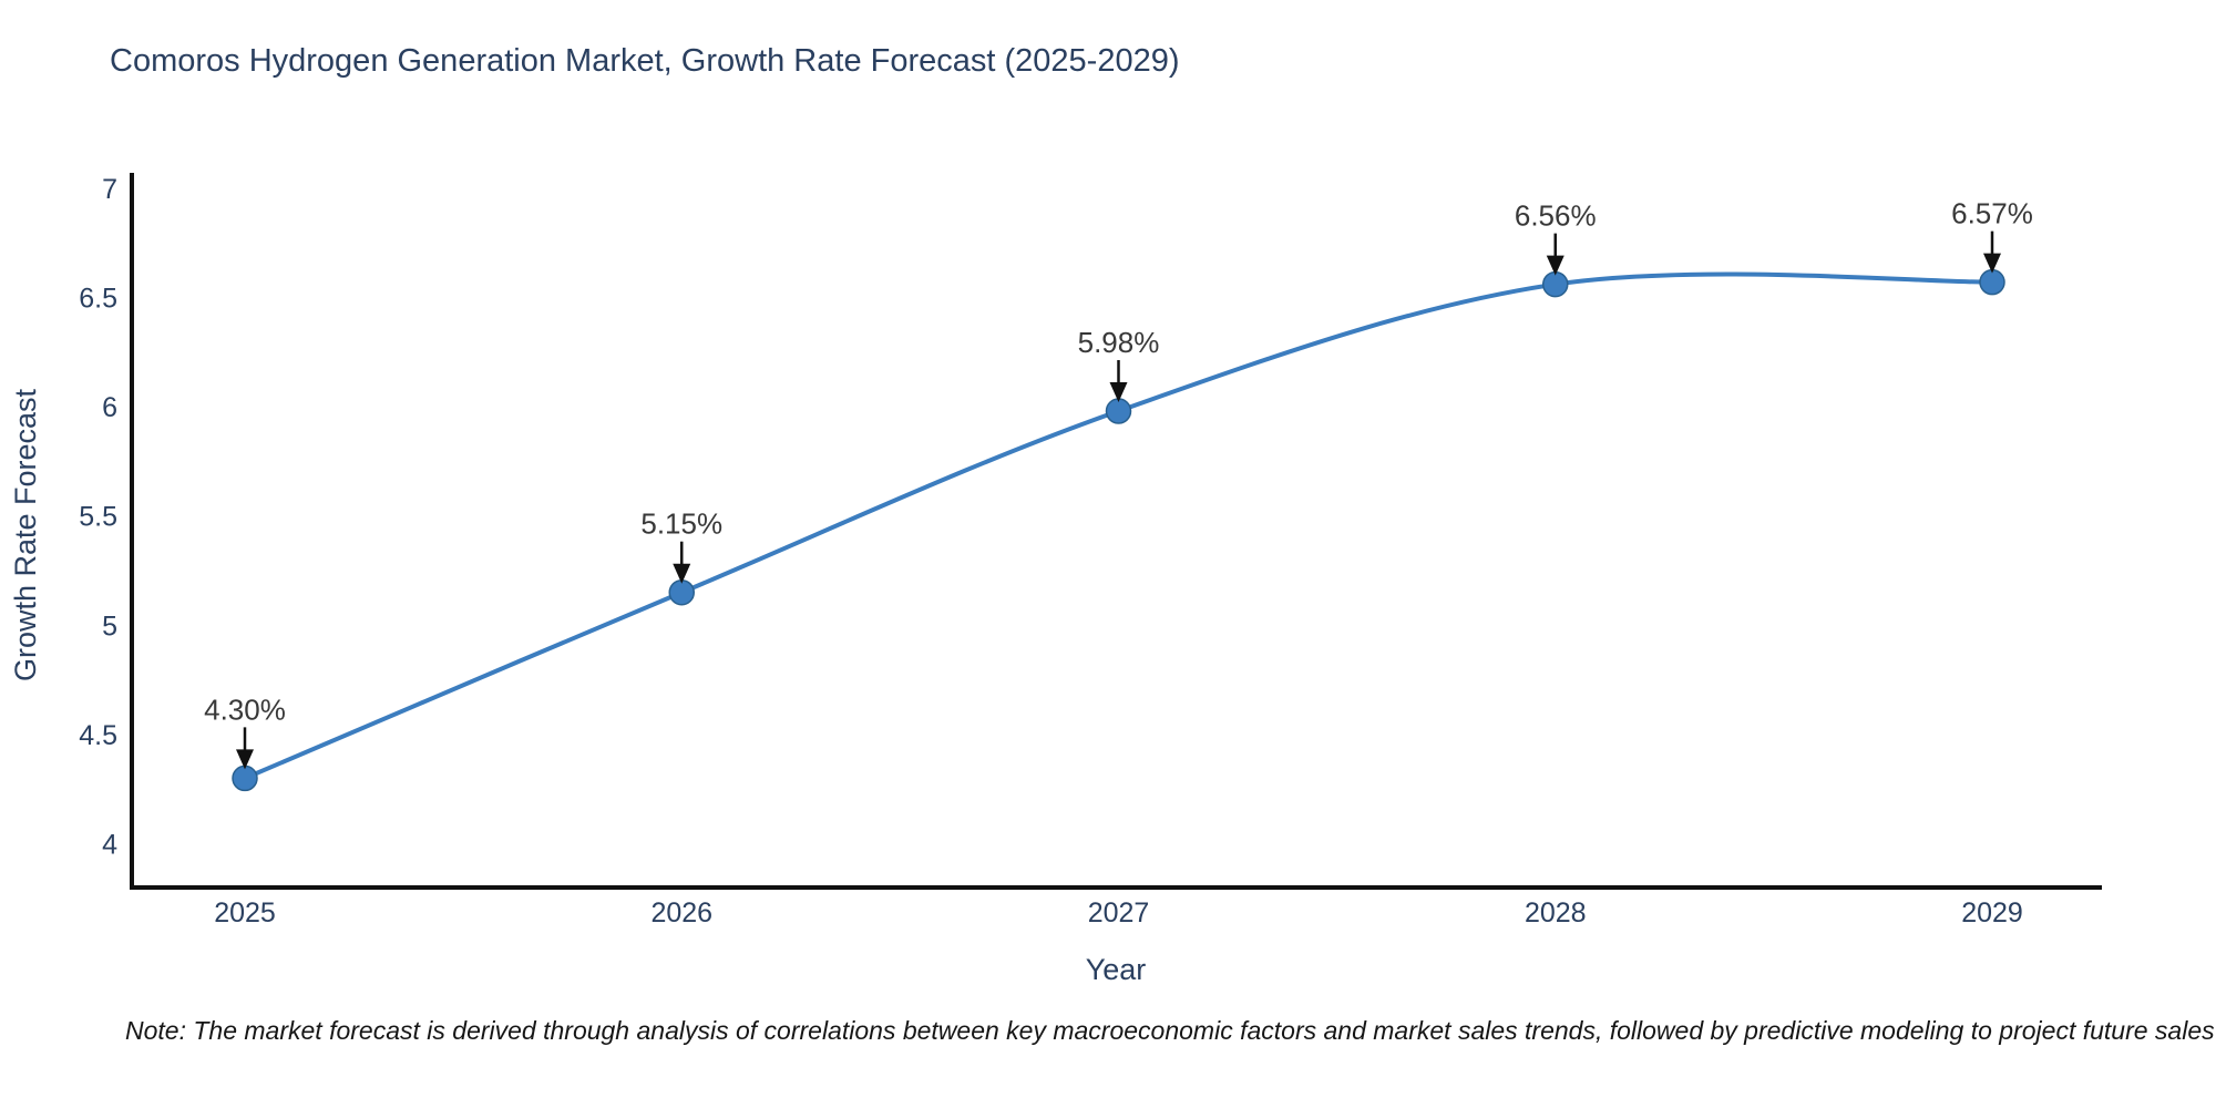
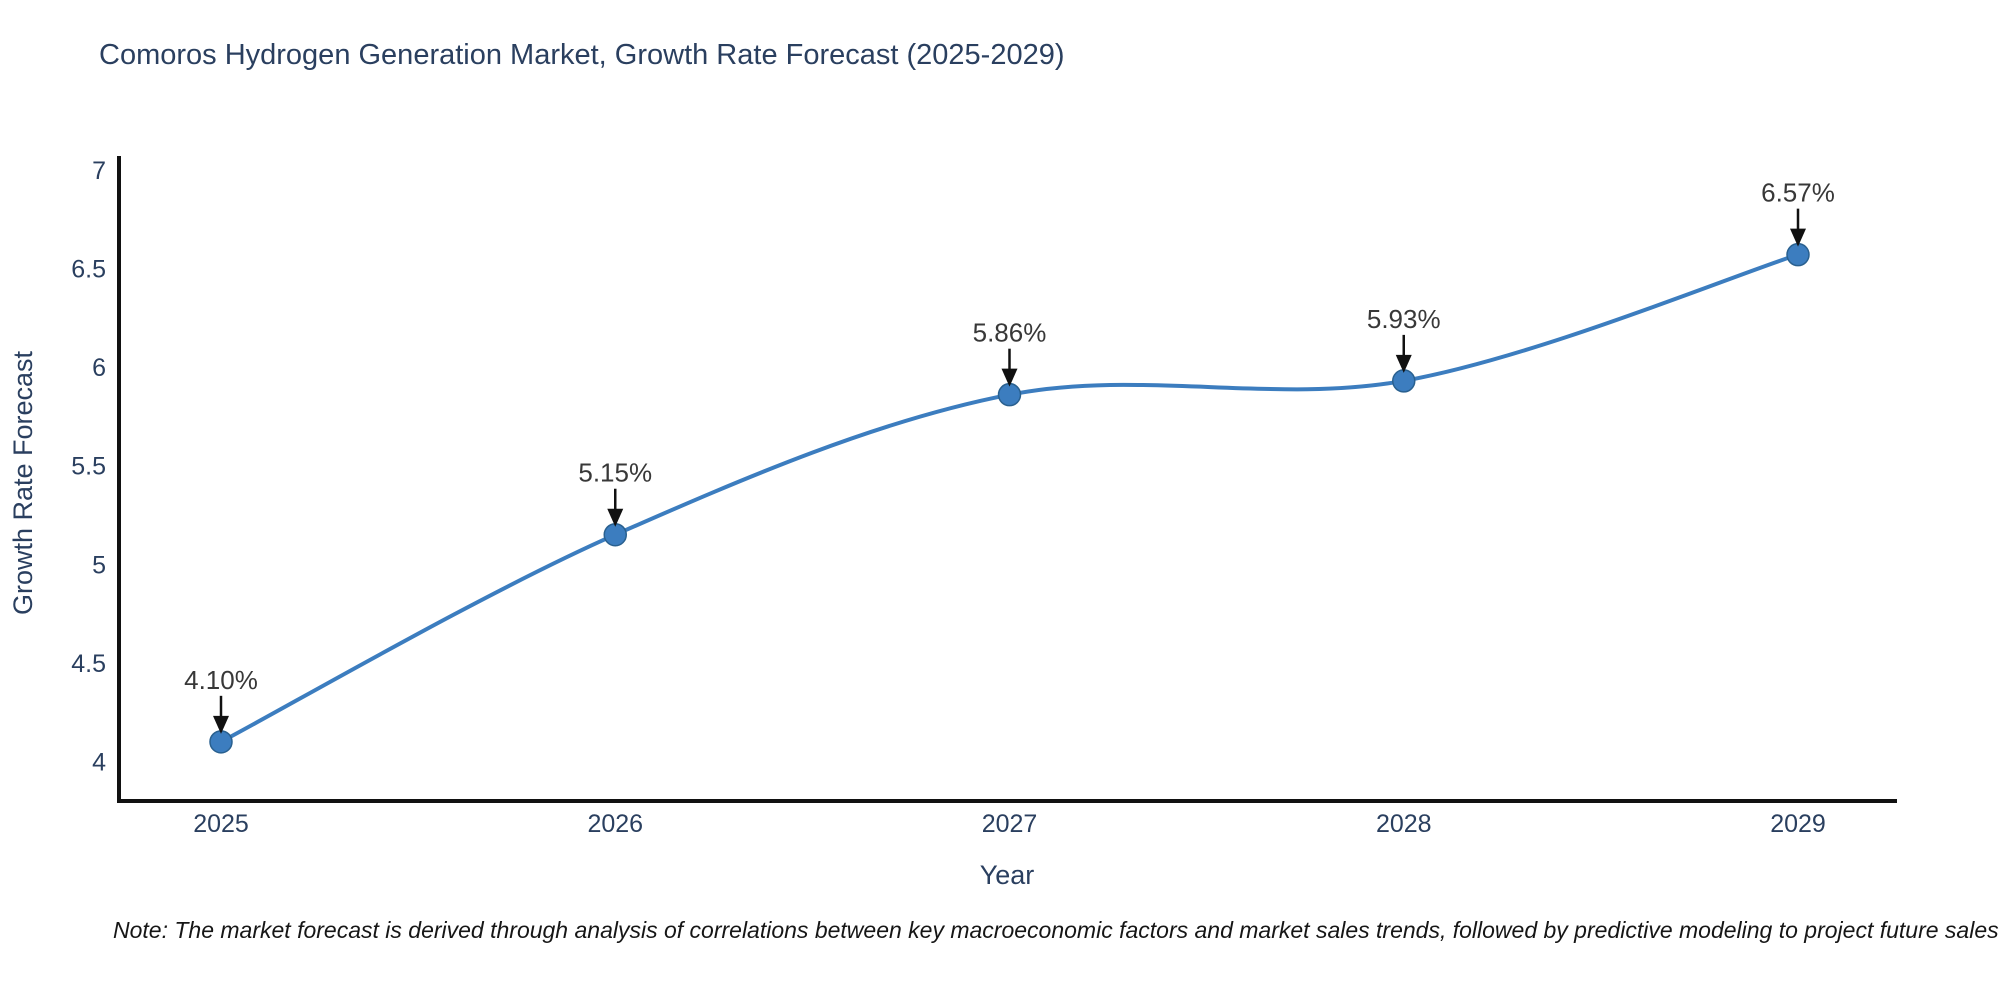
2025: 4.30% -> 4.10%
2027: 5.98% -> 5.86%
2028: 6.56% -> 5.93%
